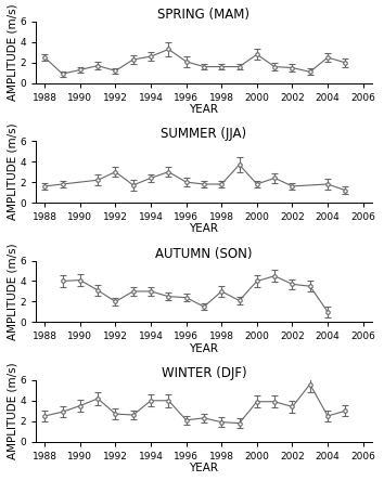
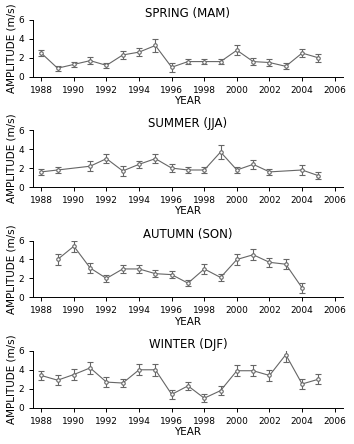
SPRING (MAM)/1996: 2.1 -> 1.0
AUTUMN (SON)/1990: 4.1 -> 5.4
WINTER (DJF)/1988: 2.5 -> 3.4
WINTER (DJF)/1996: 2.1 -> 1.4
WINTER (DJF)/1998: 1.9 -> 1.0
